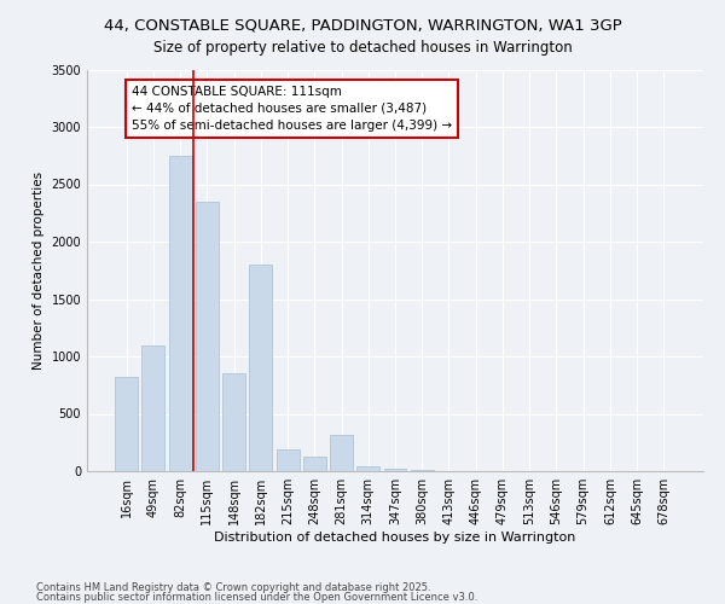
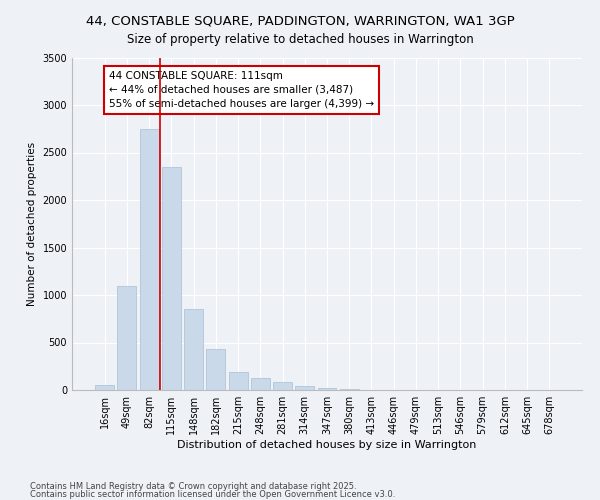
16sqm: 820 -> 50
182sqm: 1800 -> 430
281sqm: 320 -> 80
